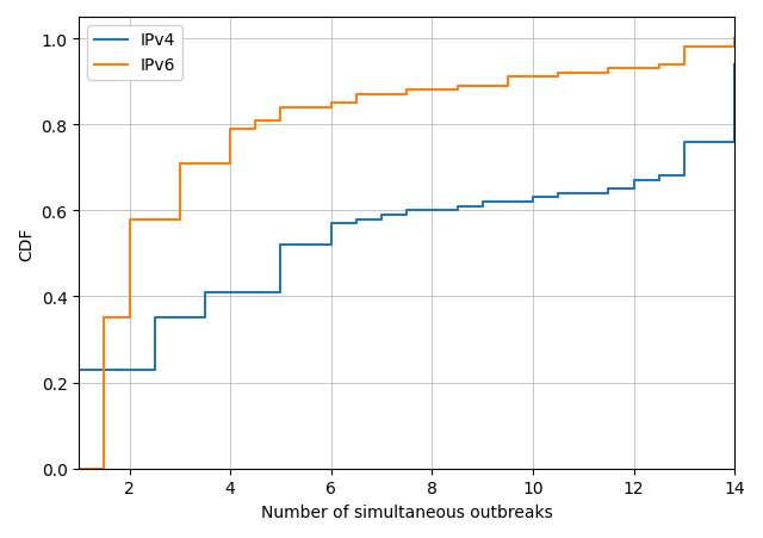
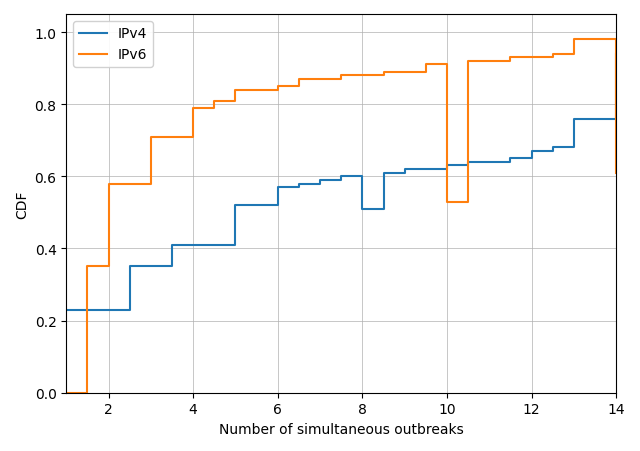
IPv4/8: 0.60 -> 0.51
IPv6/10: 0.91 -> 0.53
IPv6/14: 1.00 -> 0.61
